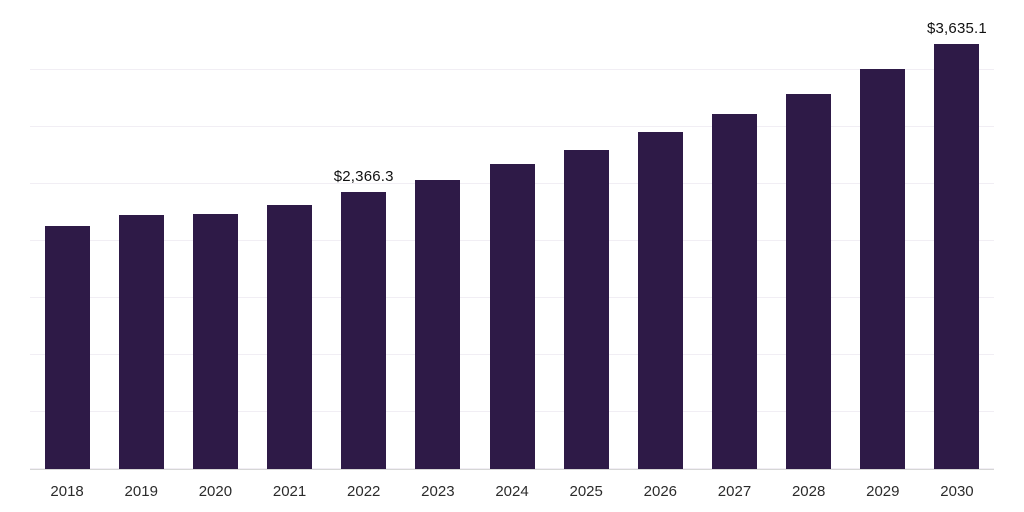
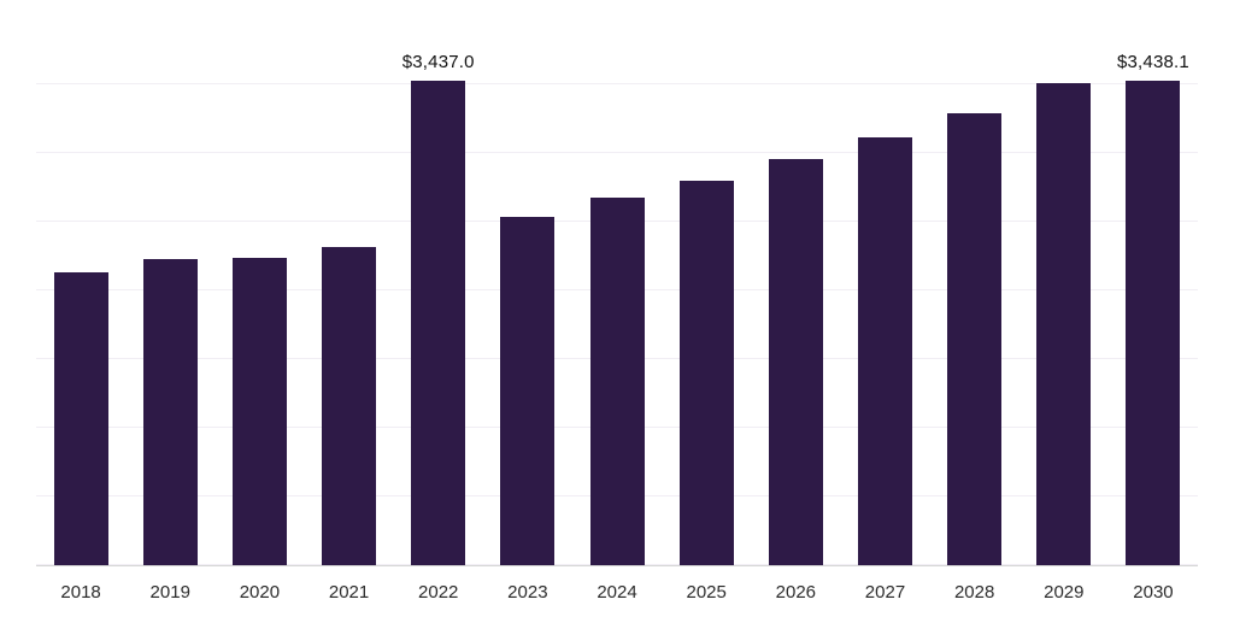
2022: $2,366.3 -> $3,437.0
2030: $3,635.1 -> $3,438.1
